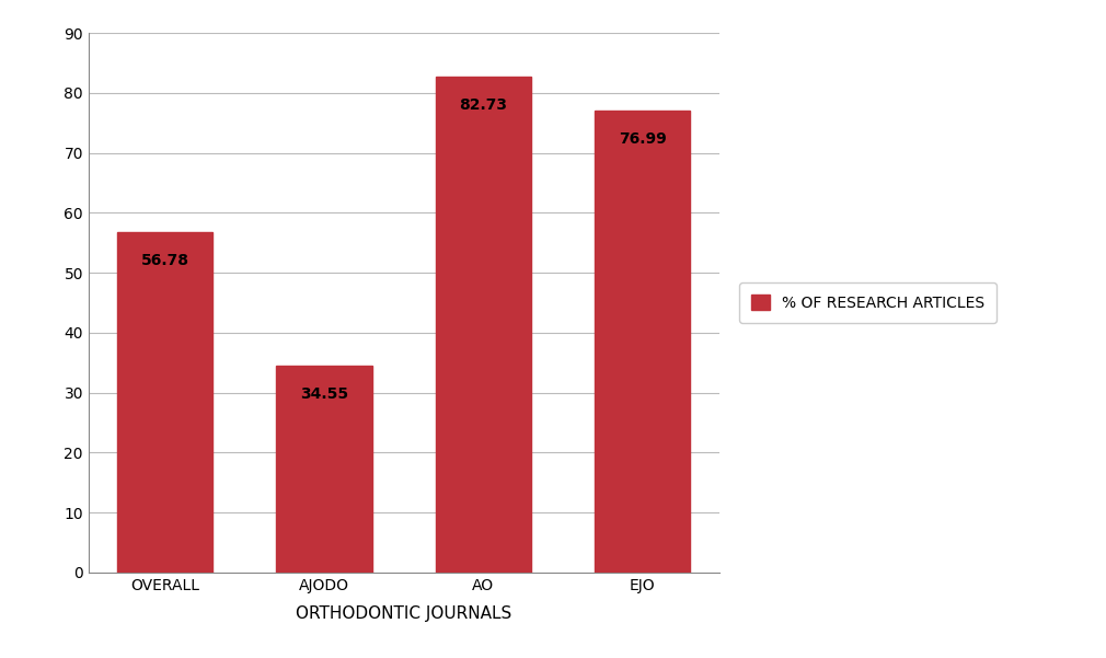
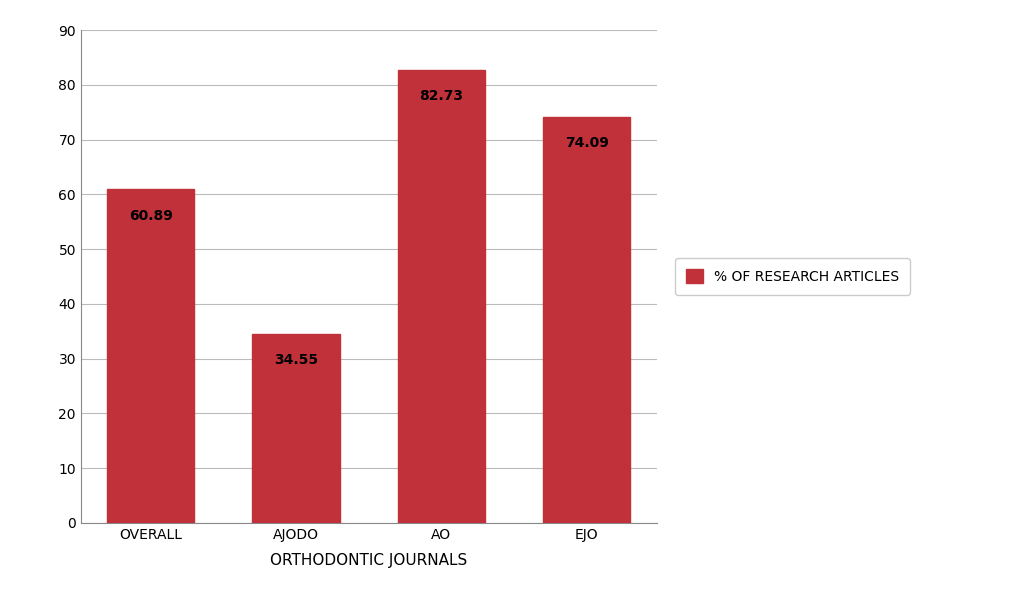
OVERALL: 56.78 -> 60.89
EJO: 76.99 -> 74.09
